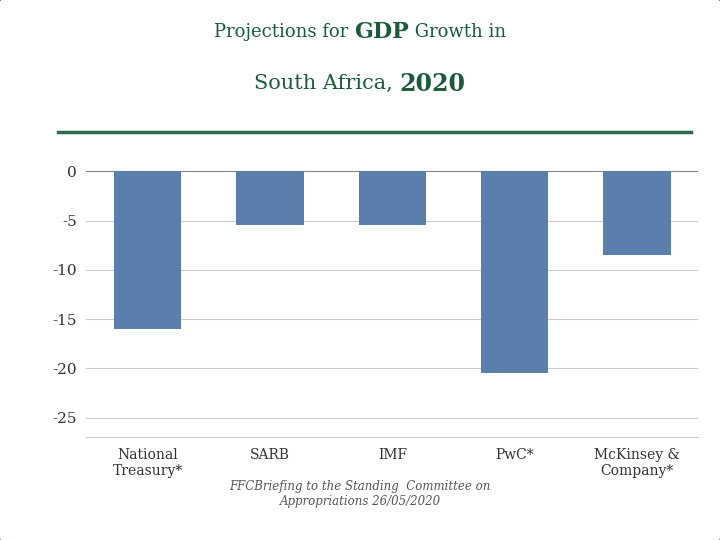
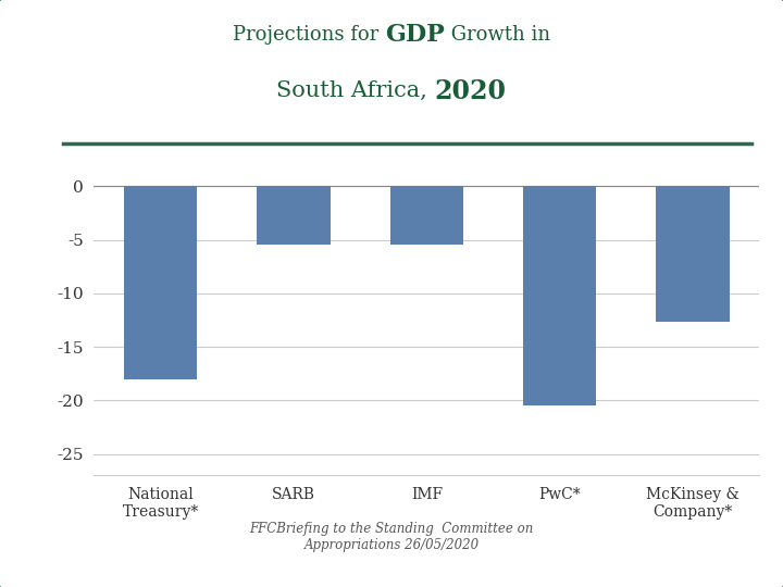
National Treasury*: -16.0 -> -18.0
McKinsey & Company*: -8.5 -> -12.6
